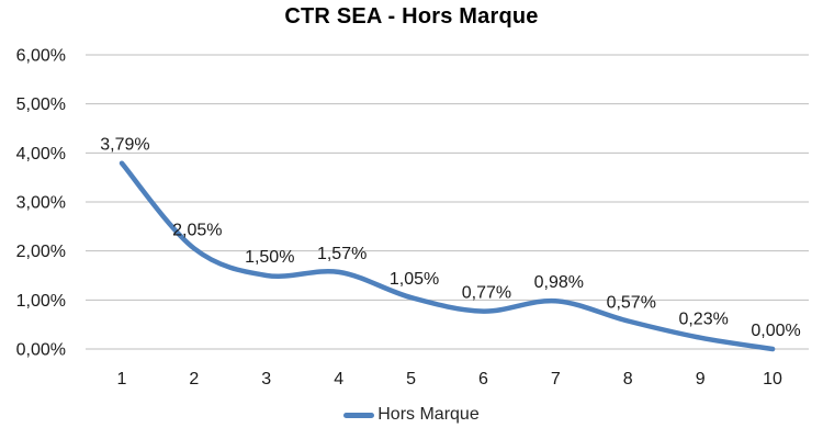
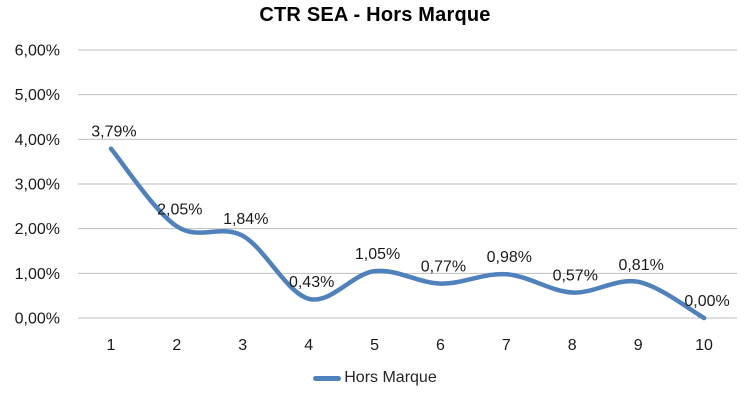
3: 1,50% -> 1,84%
4: 1,57% -> 0,43%
9: 0,23% -> 0,81%
